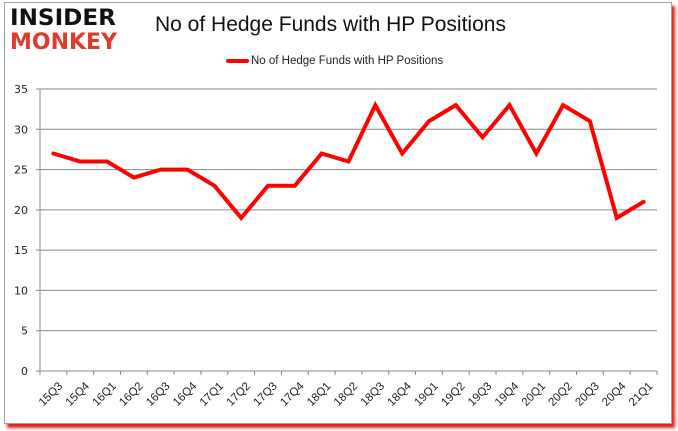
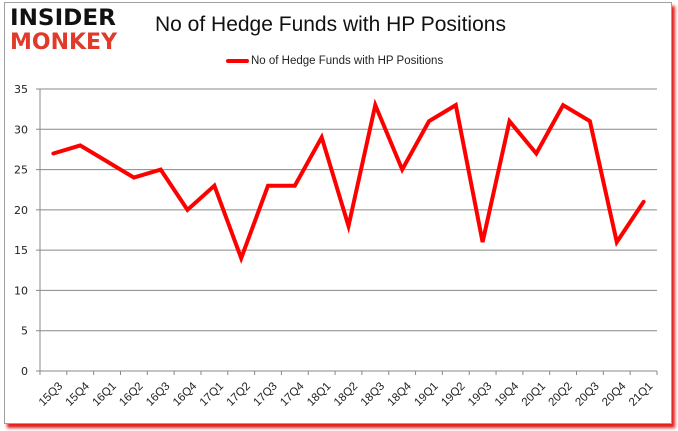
15Q4: 26 -> 28
16Q4: 25 -> 20
17Q2: 19 -> 14
18Q1: 27 -> 29
18Q2: 26 -> 18
18Q4: 27 -> 25
19Q3: 29 -> 16
19Q4: 33 -> 31
20Q4: 19 -> 16
